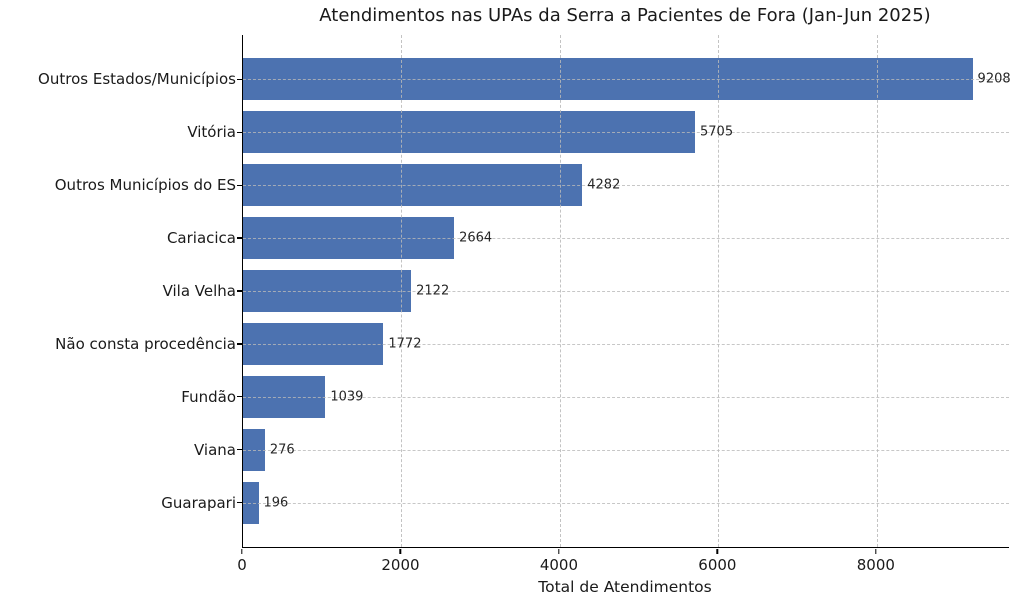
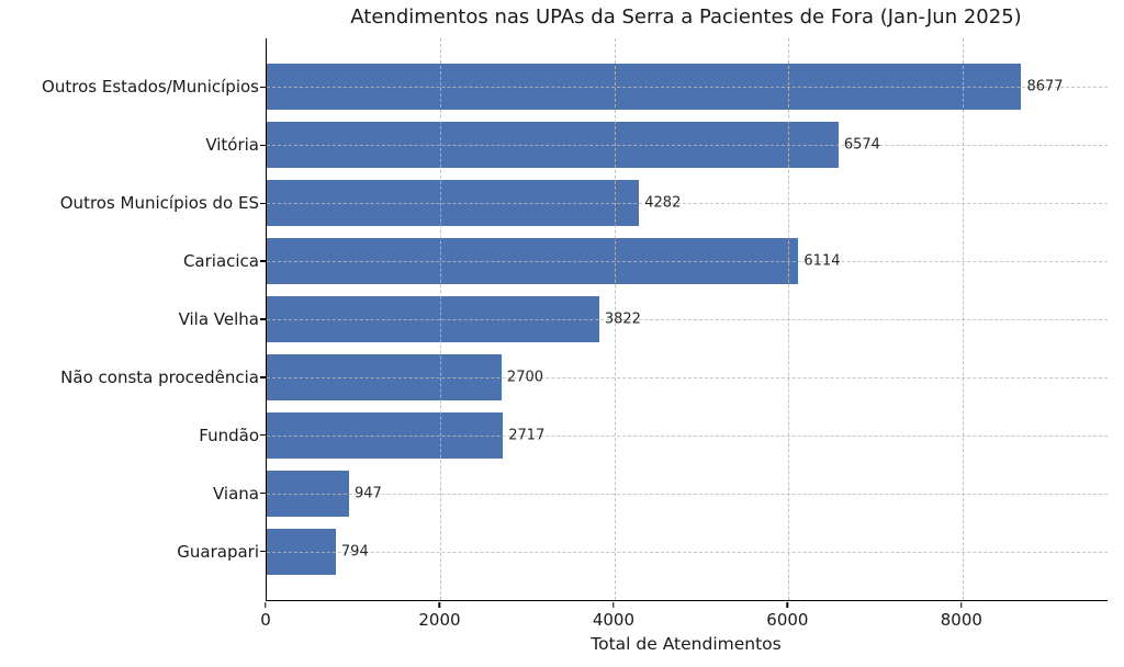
Outros Estados/Municípios: 9208 -> 8677
Vitória: 5705 -> 6574
Cariacica: 2664 -> 6114
Vila Velha: 2122 -> 3822
Não consta procedência: 1772 -> 2700
Fundão: 1039 -> 2717
Viana: 276 -> 947
Guarapari: 196 -> 794
